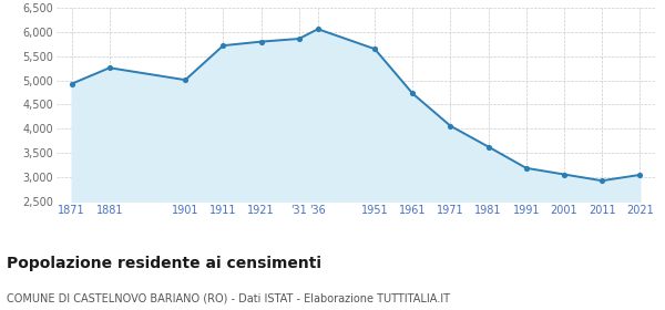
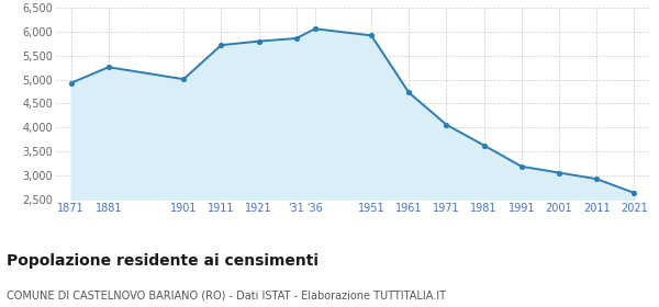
1951: 5,650 -> 5,920
2021: 3,050 -> 2,640
